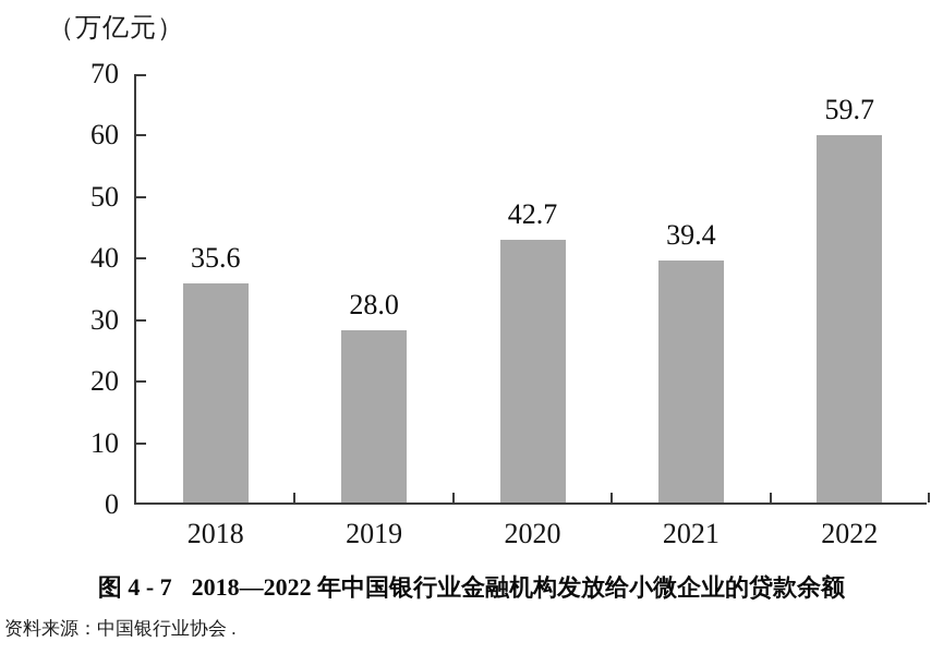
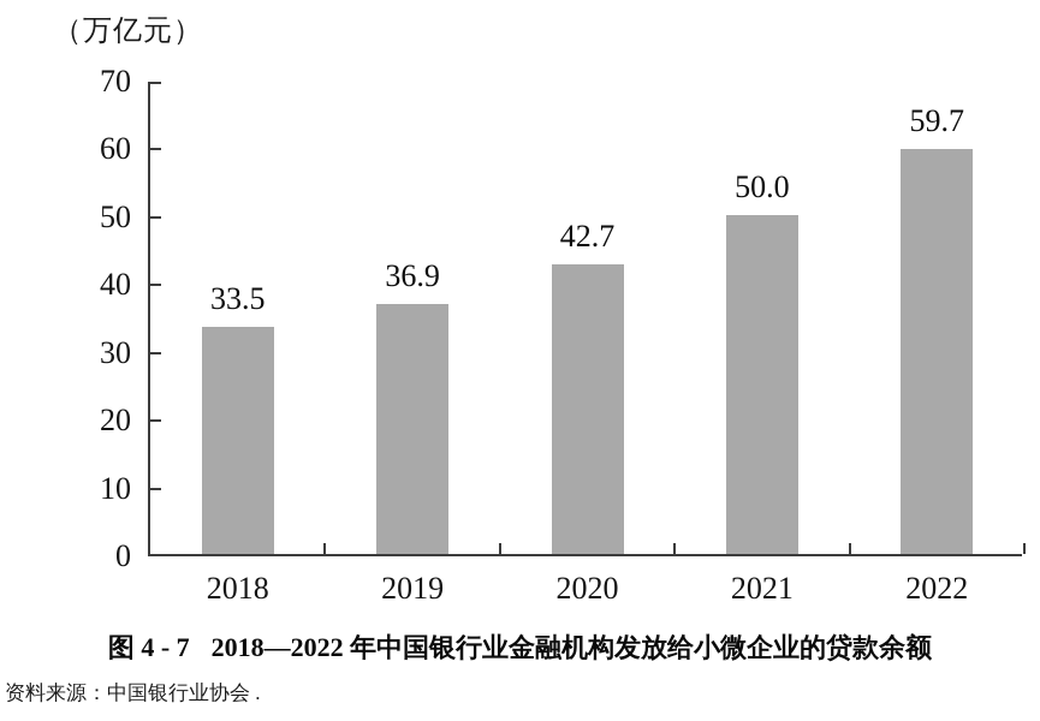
2018: 35.6 -> 33.5
2019: 28.0 -> 36.9
2021: 39.4 -> 50.0
